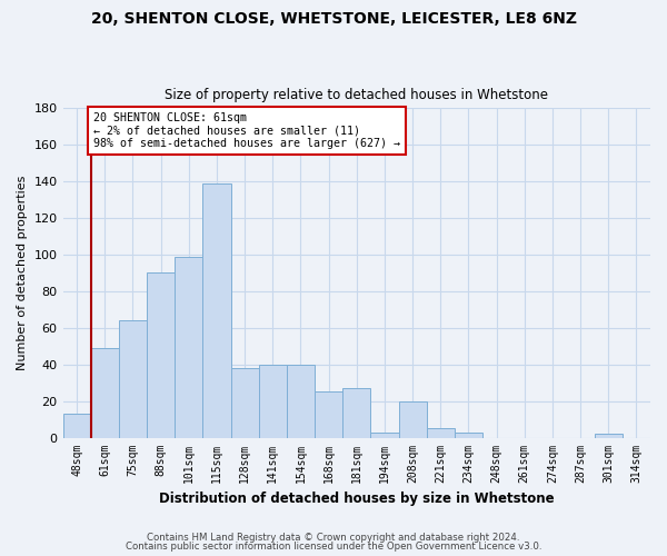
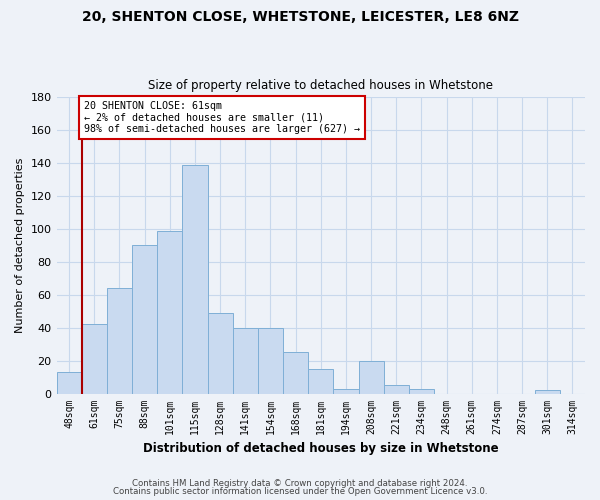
61sqm: 49 -> 42
128sqm: 38 -> 49
181sqm: 27 -> 15
